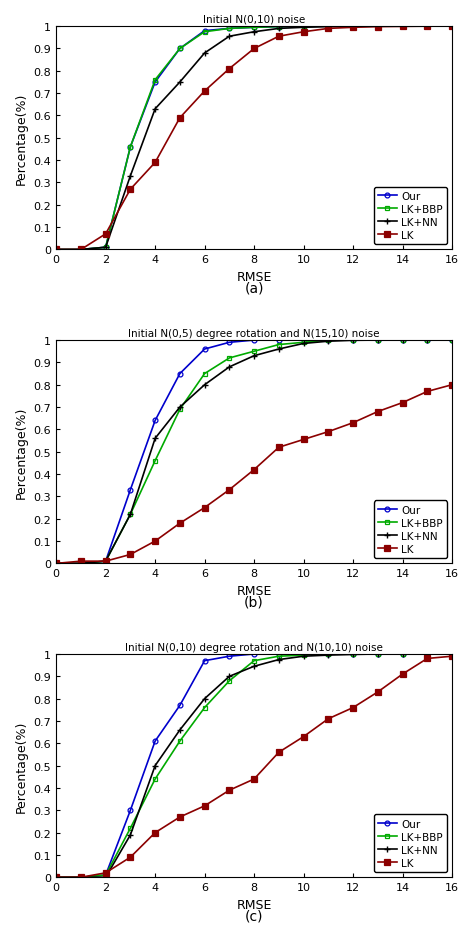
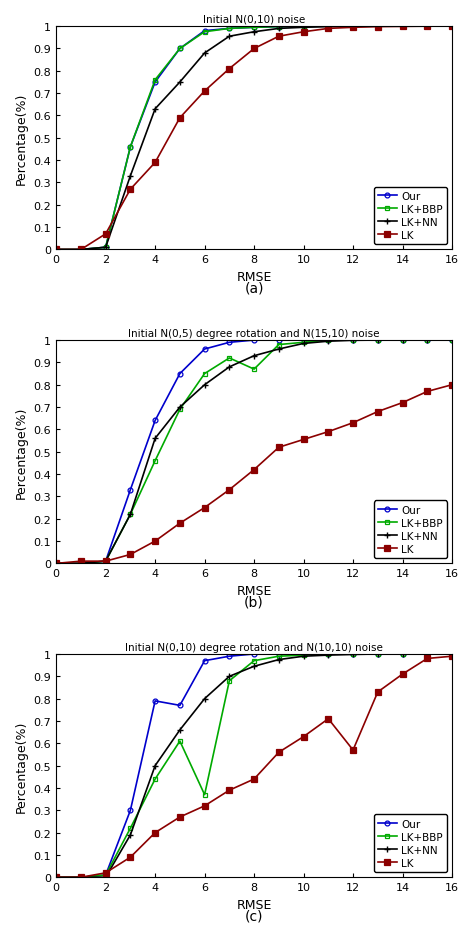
Initial N(0,5) degree rotation and N(15,10) noise/LK+BBP/8: 0.95 -> 0.87
Initial N(0,10) degree rotation and N(10,10) noise/Our/4: 0.61 -> 0.79
Initial N(0,10) degree rotation and N(10,10) noise/LK+BBP/6: 0.760 -> 0.370
Initial N(0,10) degree rotation and N(10,10) noise/LK/12: 0.76 -> 0.57
